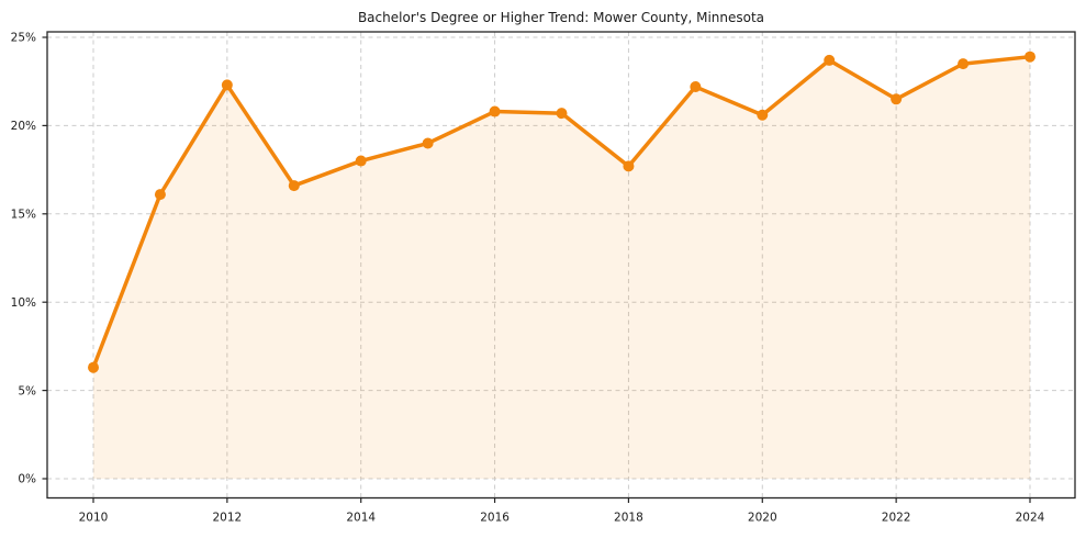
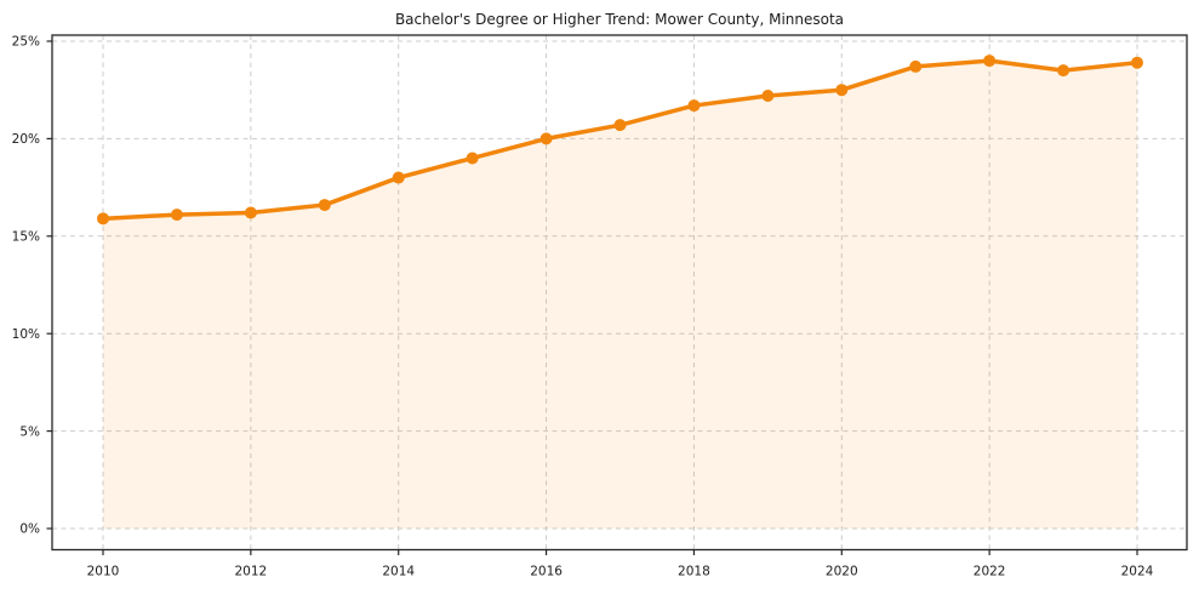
2010: 6.3% -> 15.9%
2012: 22.3% -> 16.2%
2016: 20.8% -> 20.0%
2018: 17.7% -> 21.7%
2020: 20.6% -> 22.5%
2022: 21.5% -> 24.0%
